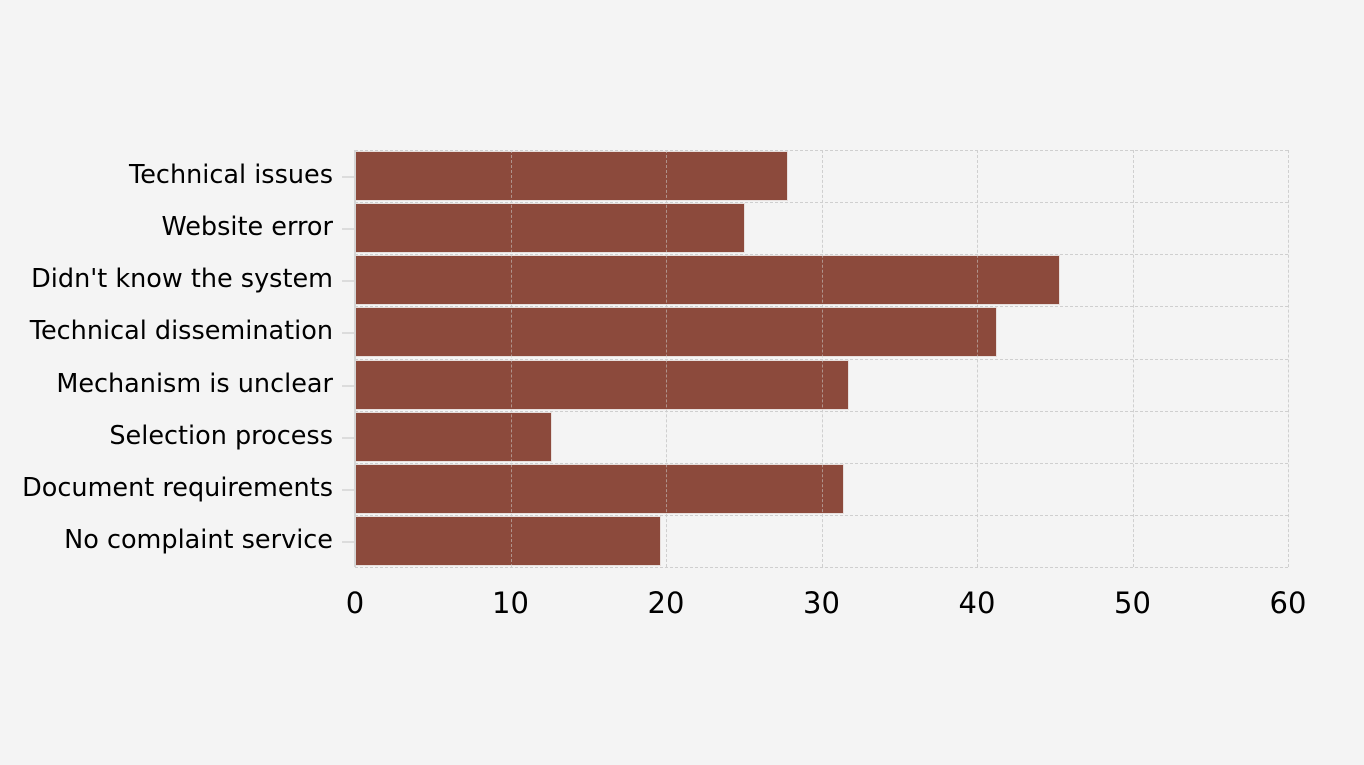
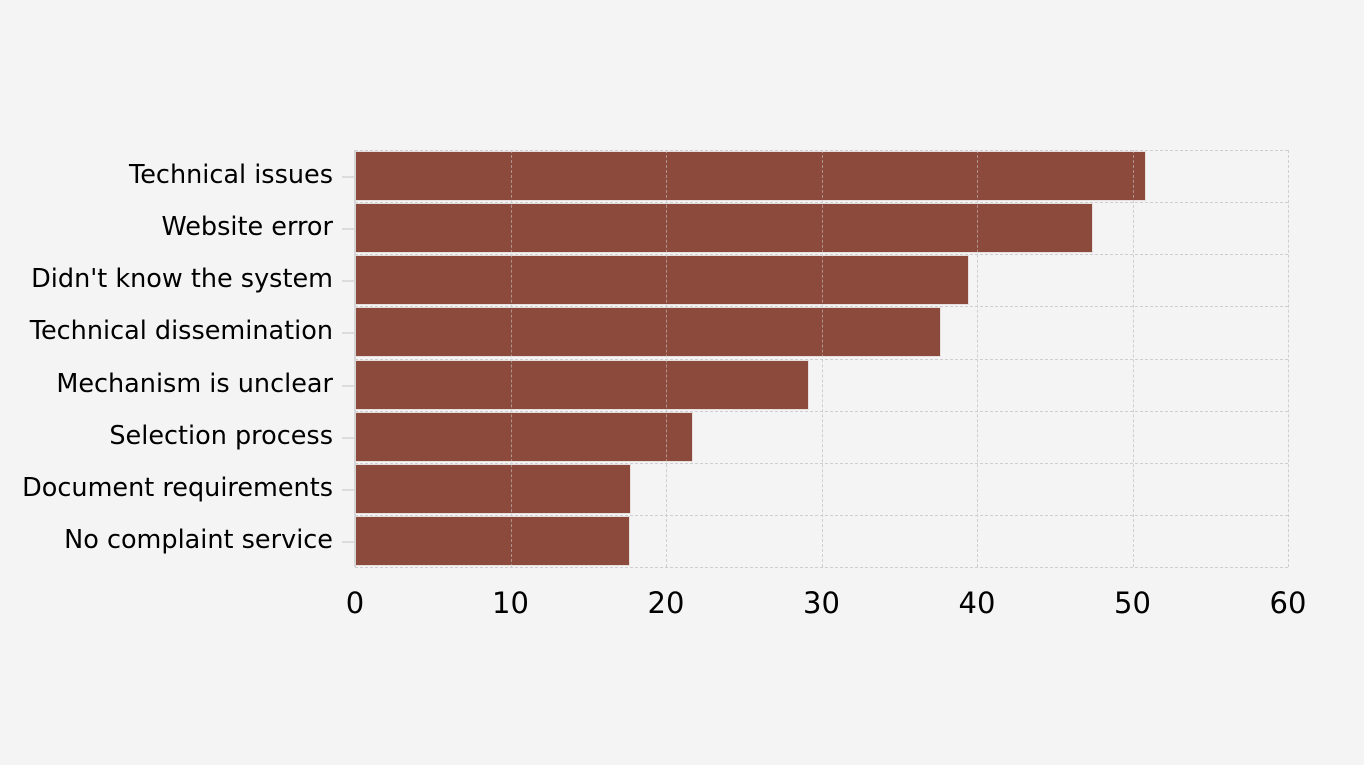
Technical issues: 27.8 -> 50.8
Website error: 25.0 -> 47.4
Didn't know the system: 45.3 -> 39.4
Technical dissemination: 41.2 -> 37.6
Mechanism is unclear: 31.7 -> 29.1
Selection process: 12.6 -> 21.7
Document requirements: 31.4 -> 17.7
No complaint service: 19.6 -> 17.6
